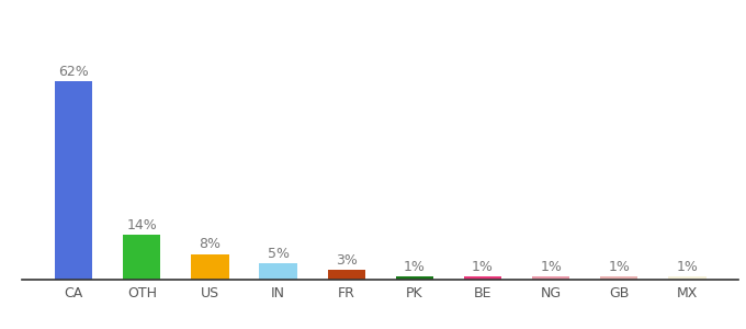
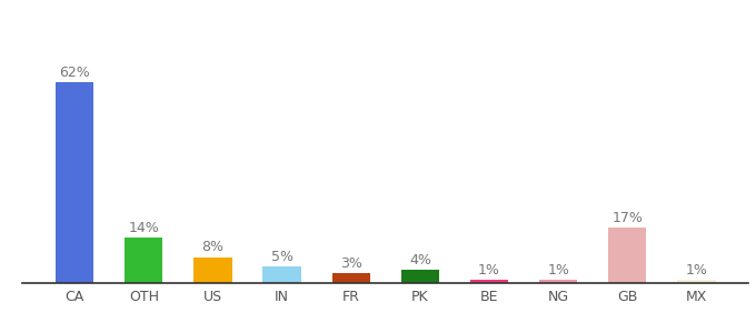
PK: 1% -> 4%
GB: 1% -> 17%
